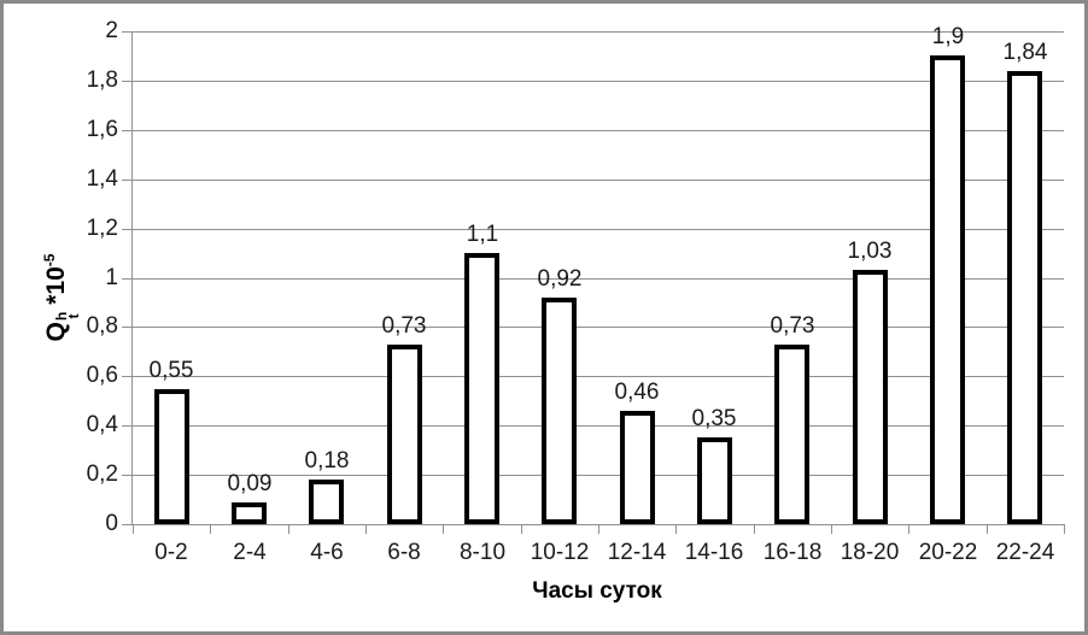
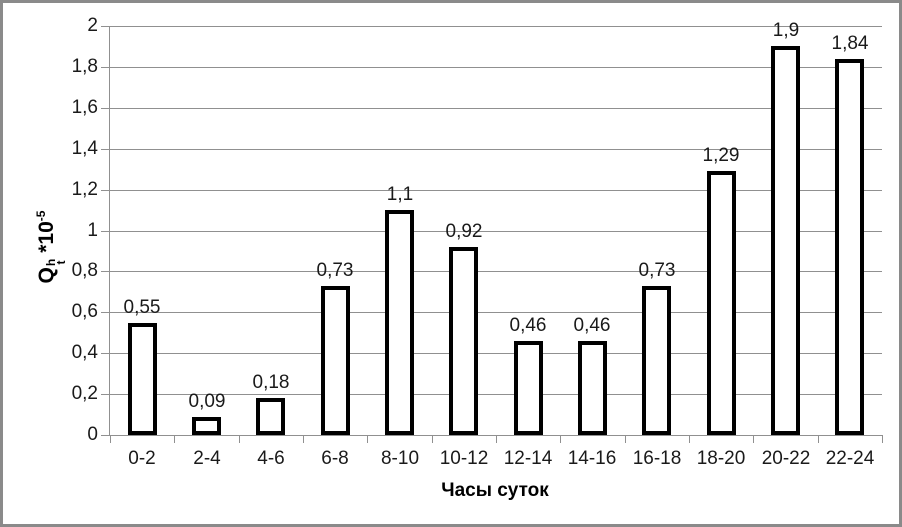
14-16: 0,35 -> 0,46
18-20: 1,03 -> 1,29
